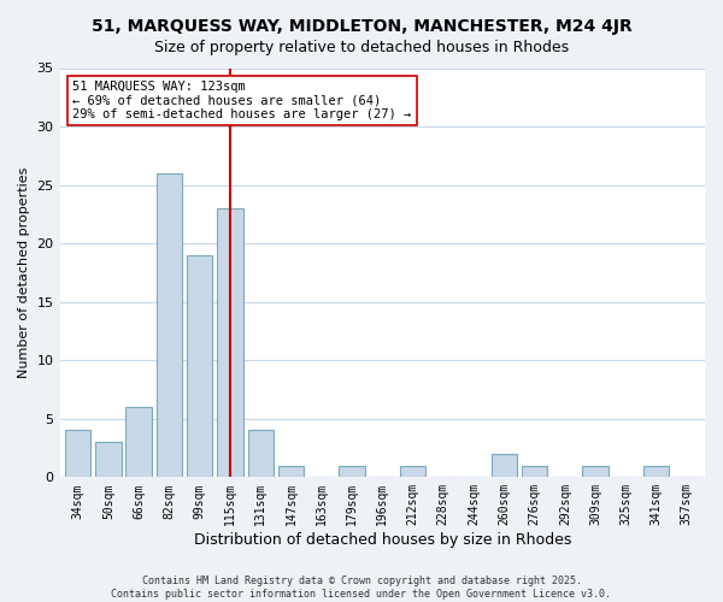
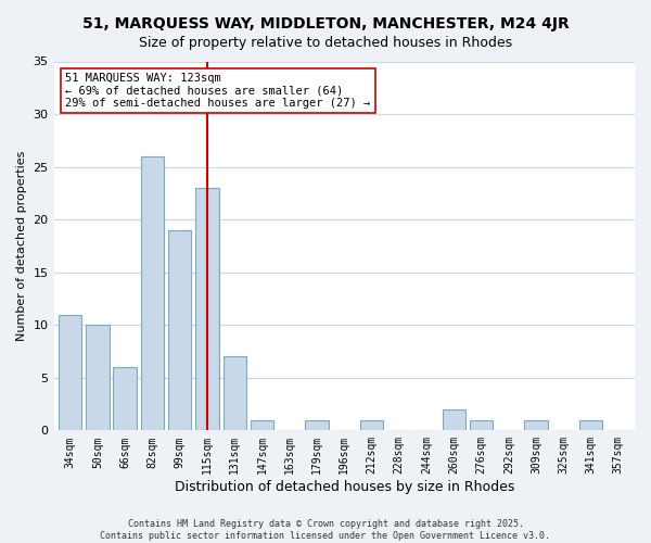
34sqm: 4 -> 11
50sqm: 3 -> 10
131sqm: 4 -> 7
